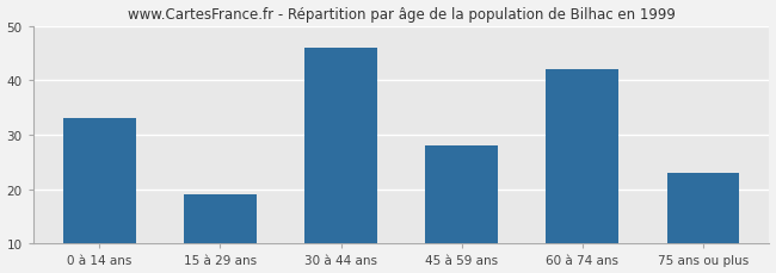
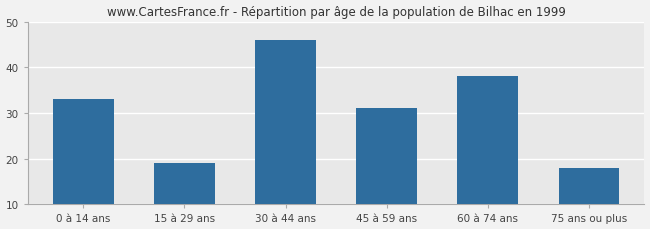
45 à 59 ans: 28 -> 31
60 à 74 ans: 42 -> 38
75 ans ou plus: 23 -> 18
